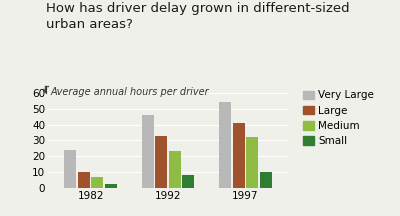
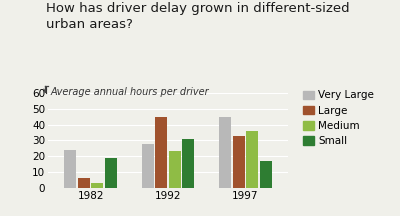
Large/1982: 10 -> 6
Medium/1982: 7 -> 3
Small/1982: 2 -> 19
Very Large/1992: 46 -> 28
Large/1992: 33 -> 45
Small/1992: 8 -> 31
Very Large/1997: 54 -> 45
Large/1997: 41 -> 33
Medium/1997: 32 -> 36
Small/1997: 10 -> 17
